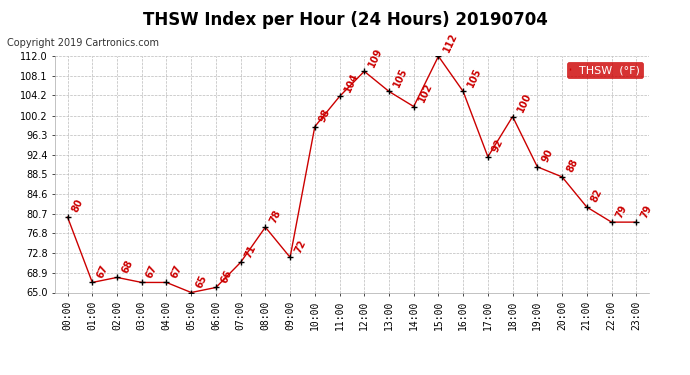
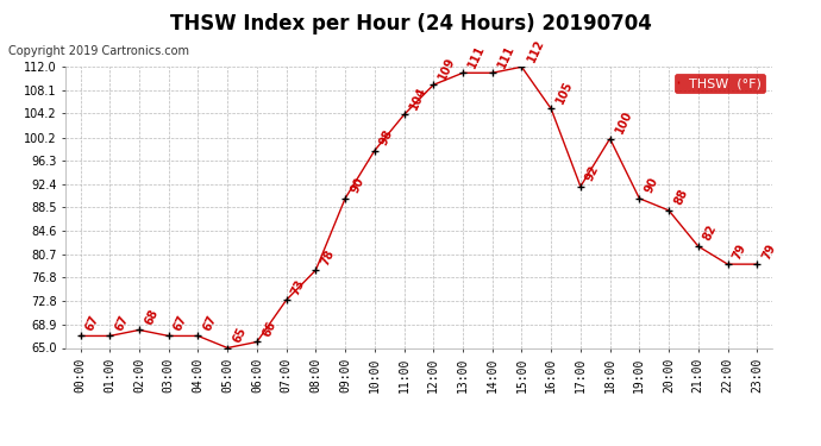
00:00: 80 -> 67
07:00: 71 -> 73
09:00: 72 -> 90
13:00: 105 -> 111
14:00: 102 -> 111
